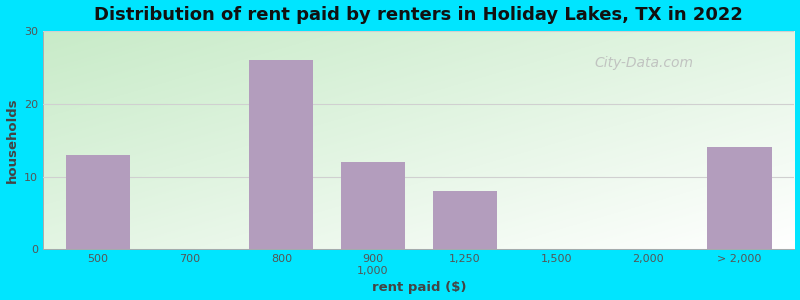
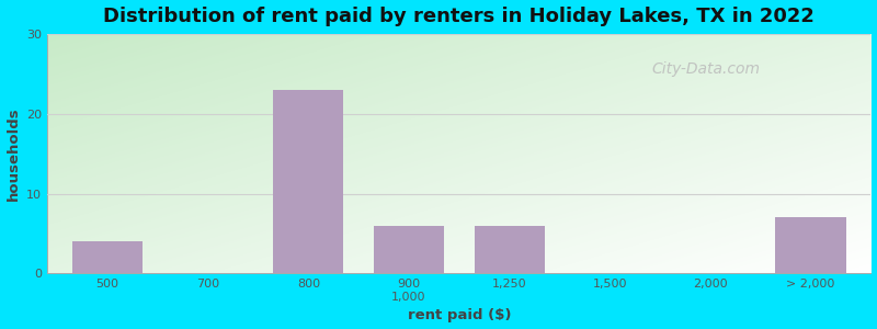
500: 13 -> 4
800: 26 -> 23
900 1,000: 12 -> 6
1,250: 8 -> 6
> 2,000: 14 -> 7
